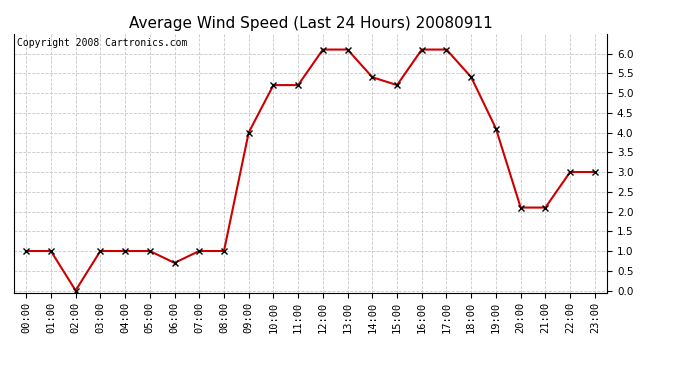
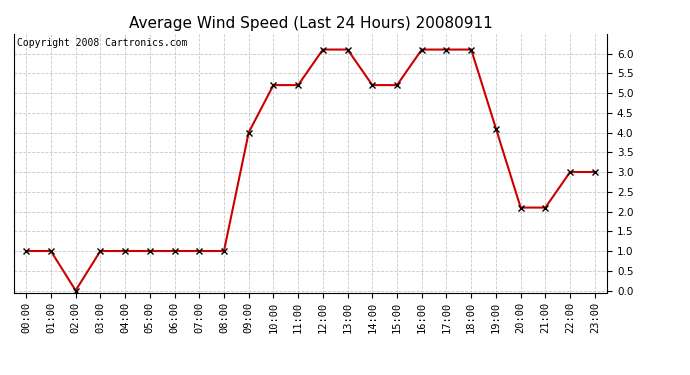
06:00: 0.7 -> 1.0
14:00: 5.4 -> 5.2
18:00: 5.4 -> 6.1
